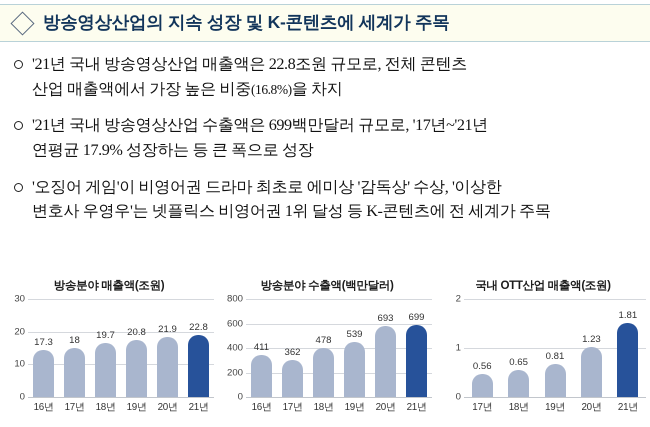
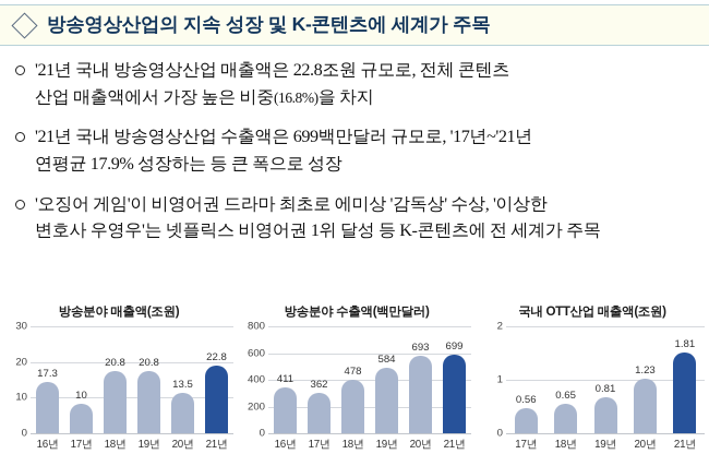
방송분야 매출액(조원)/17년: 18 -> 10
방송분야 매출액(조원)/18년: 19.7 -> 20.8
방송분야 매출액(조원)/20년: 21.9 -> 13.5
방송분야 수출액(백만달러)/19년: 539 -> 584
